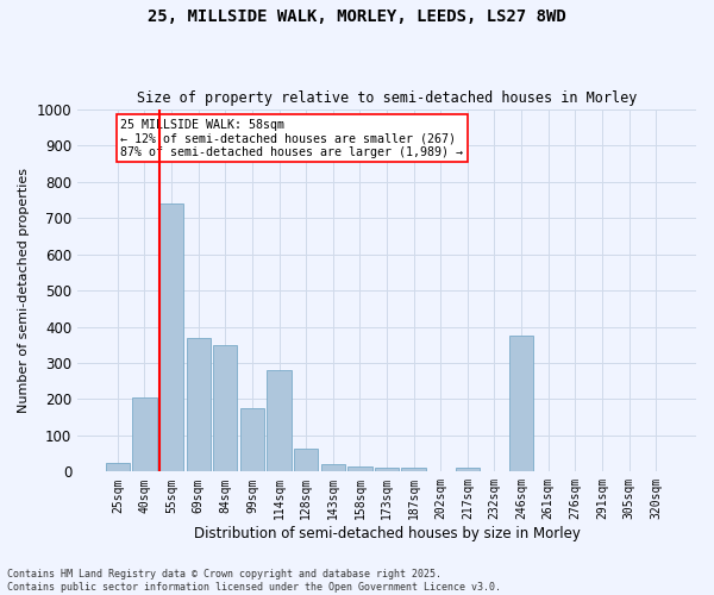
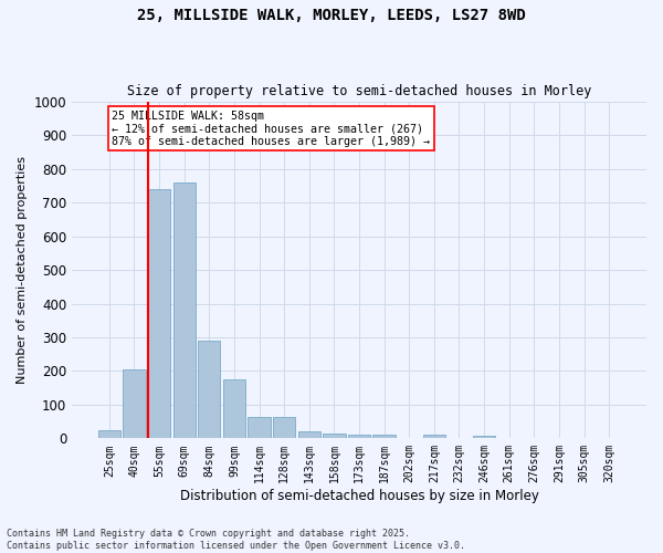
69sqm: 370 -> 760
84sqm: 350 -> 290
114sqm: 280 -> 65
246sqm: 375 -> 8
